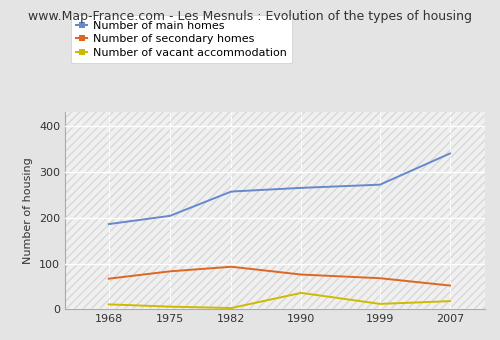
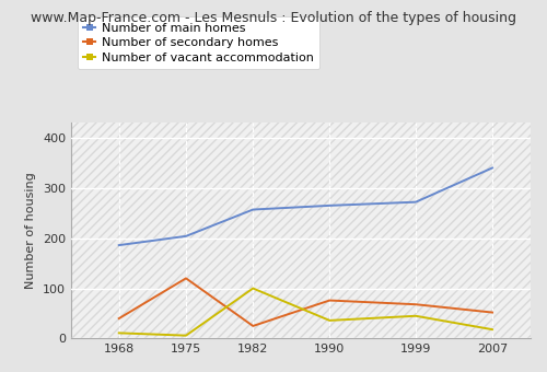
Number of secondary homes/1968: 67 -> 40
Number of secondary homes/1975: 83 -> 120
Number of secondary homes/1982: 93 -> 25
Number of vacant accommodation/1982: 3 -> 100
Number of vacant accommodation/1999: 12 -> 45
